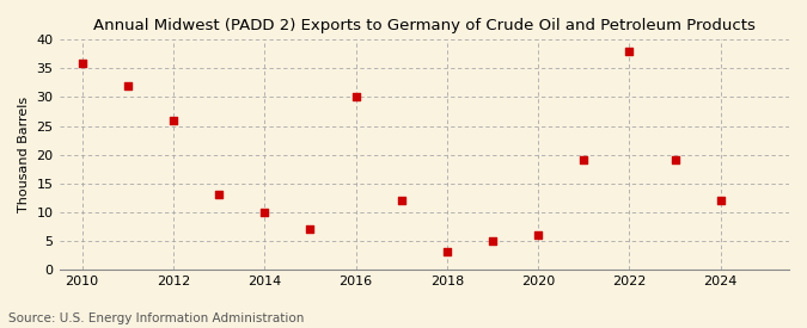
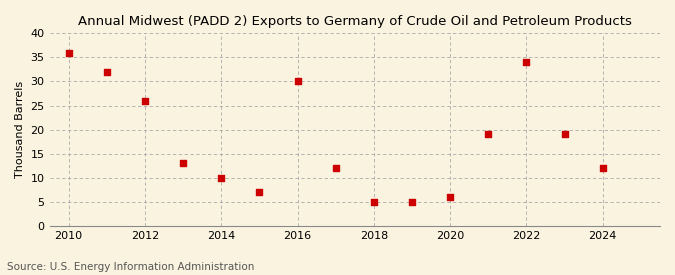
2018: 3 -> 5
2022: 38 -> 34
